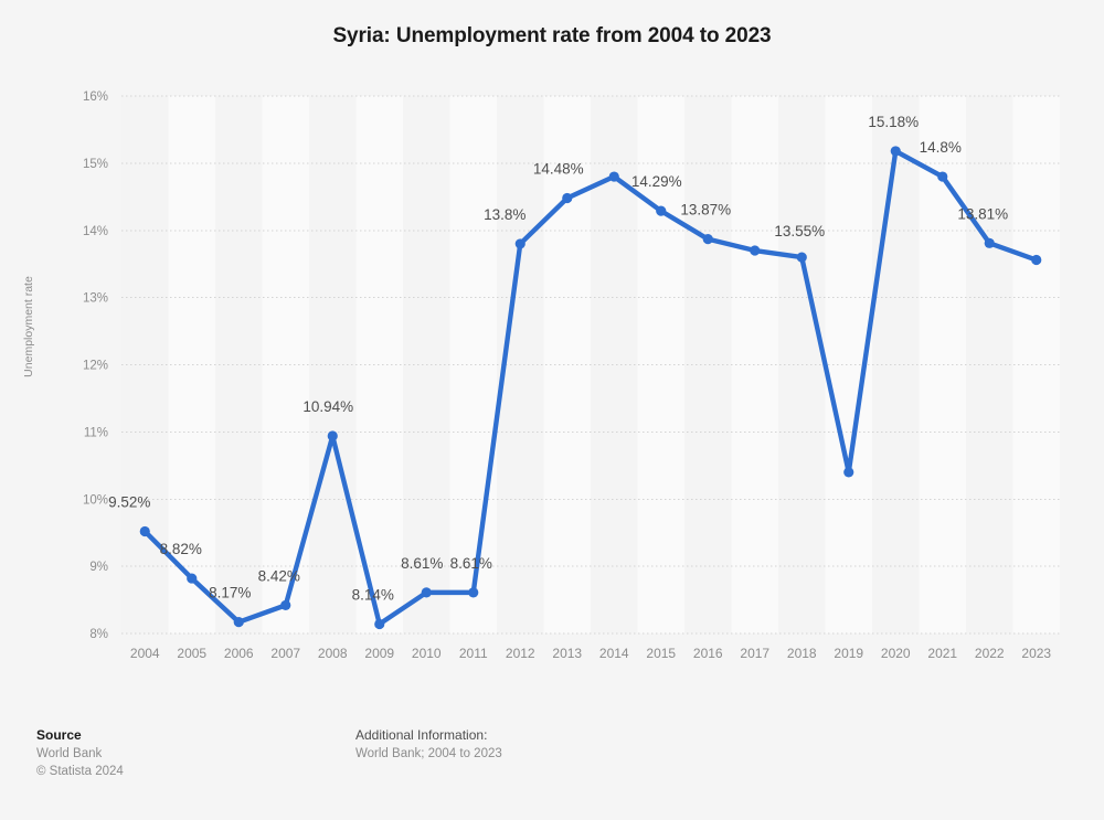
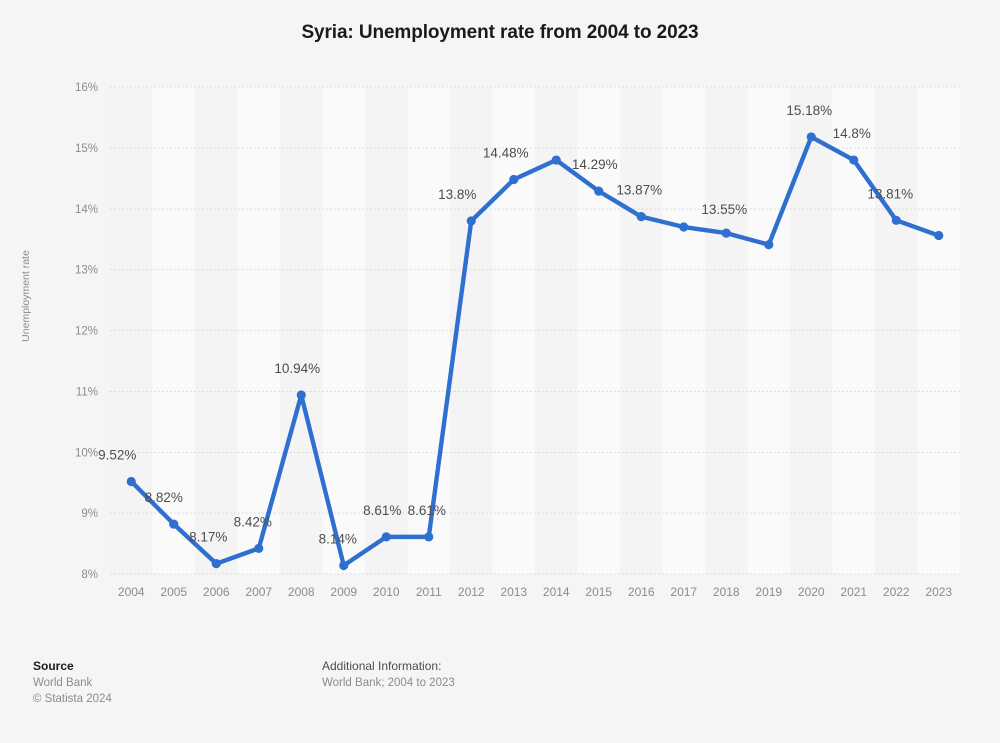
2019: 10.4% -> 13.4%
